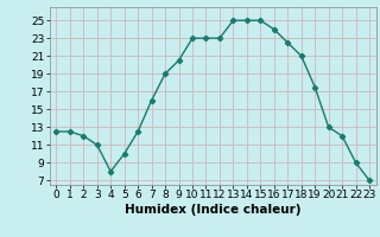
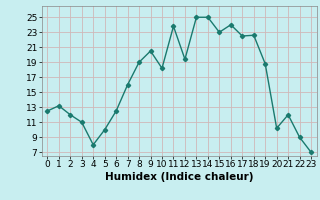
1: 12.5 -> 13.2
10: 23.0 -> 18.2
11: 23.0 -> 23.8
12: 23.0 -> 19.4
15: 25.0 -> 23.0
18: 21.0 -> 22.6
19: 17.5 -> 18.8
20: 13.0 -> 10.2
